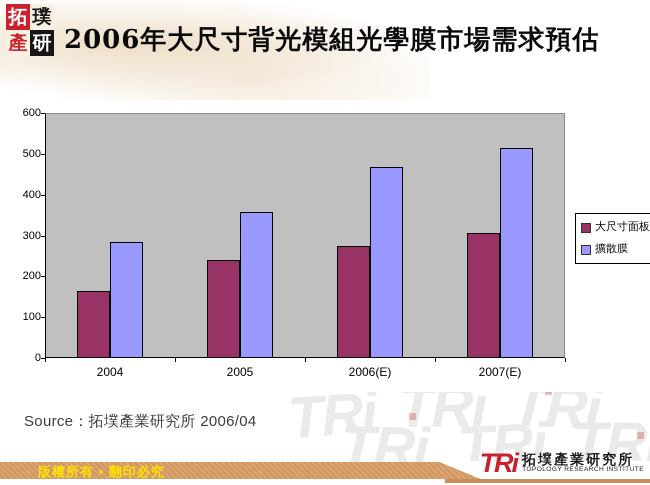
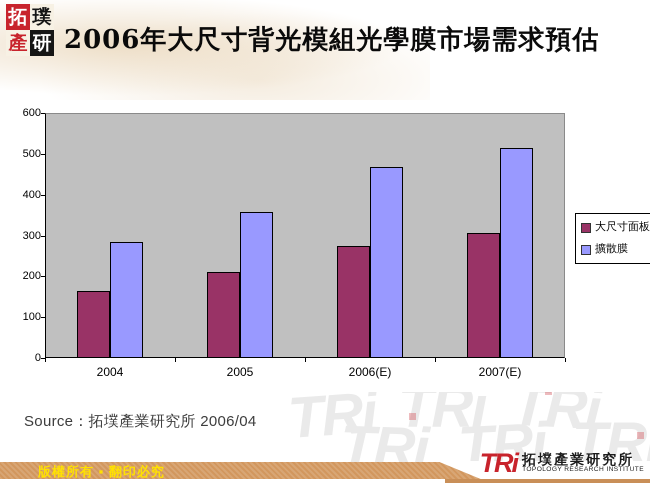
大尺寸面板/2005: 240 -> 210
